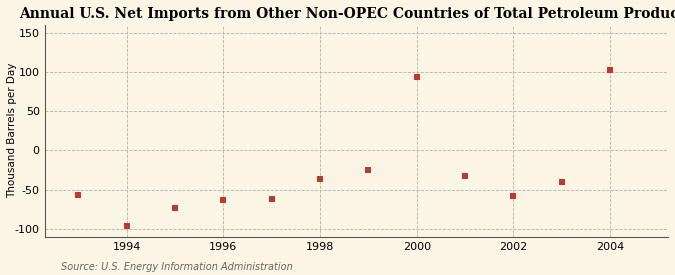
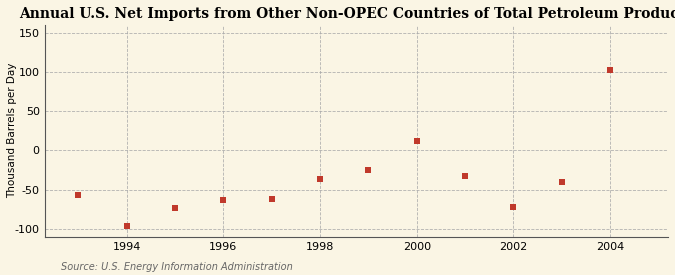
2000: 94 -> 12
2002: -58 -> -72
